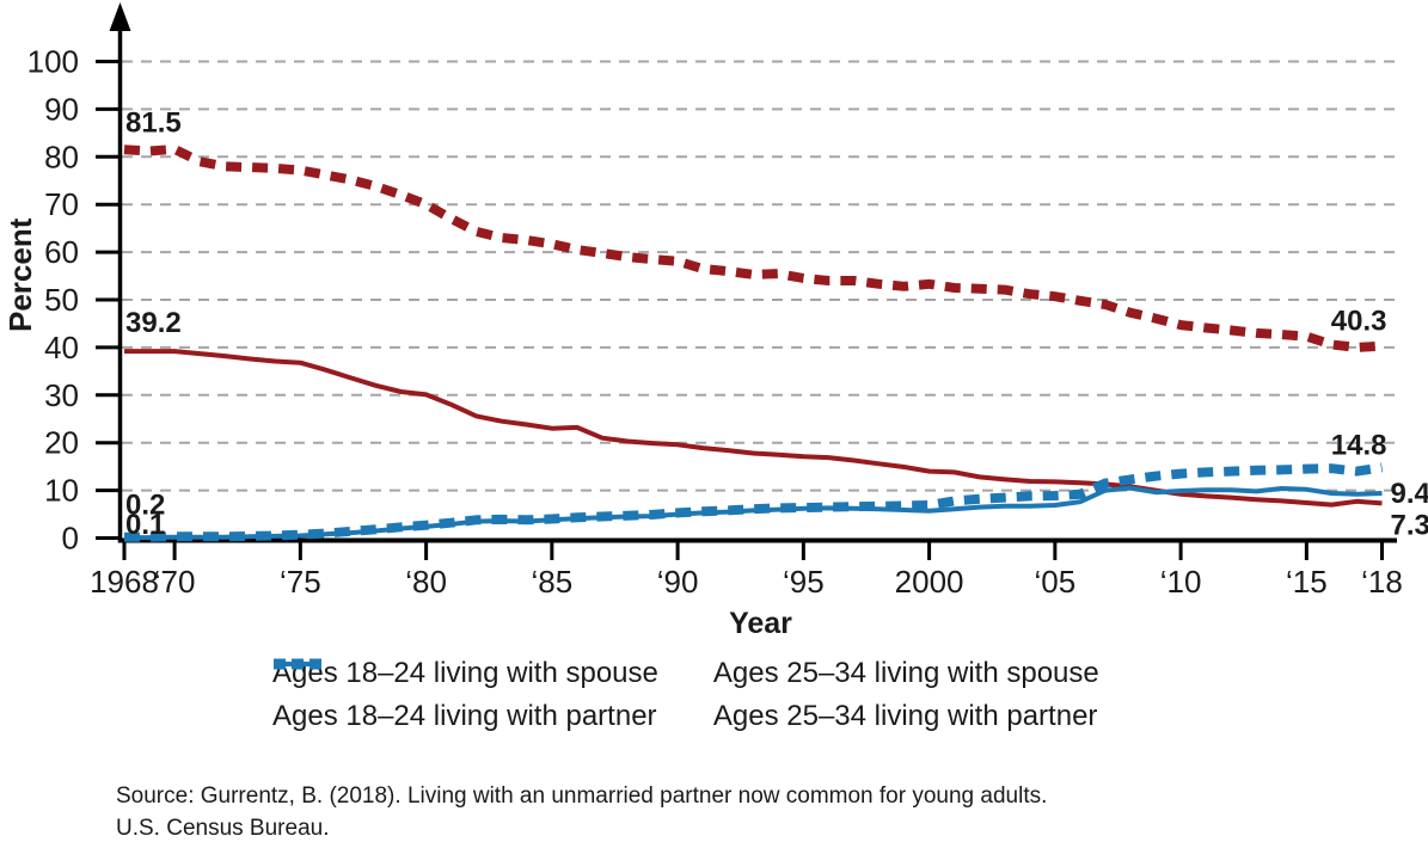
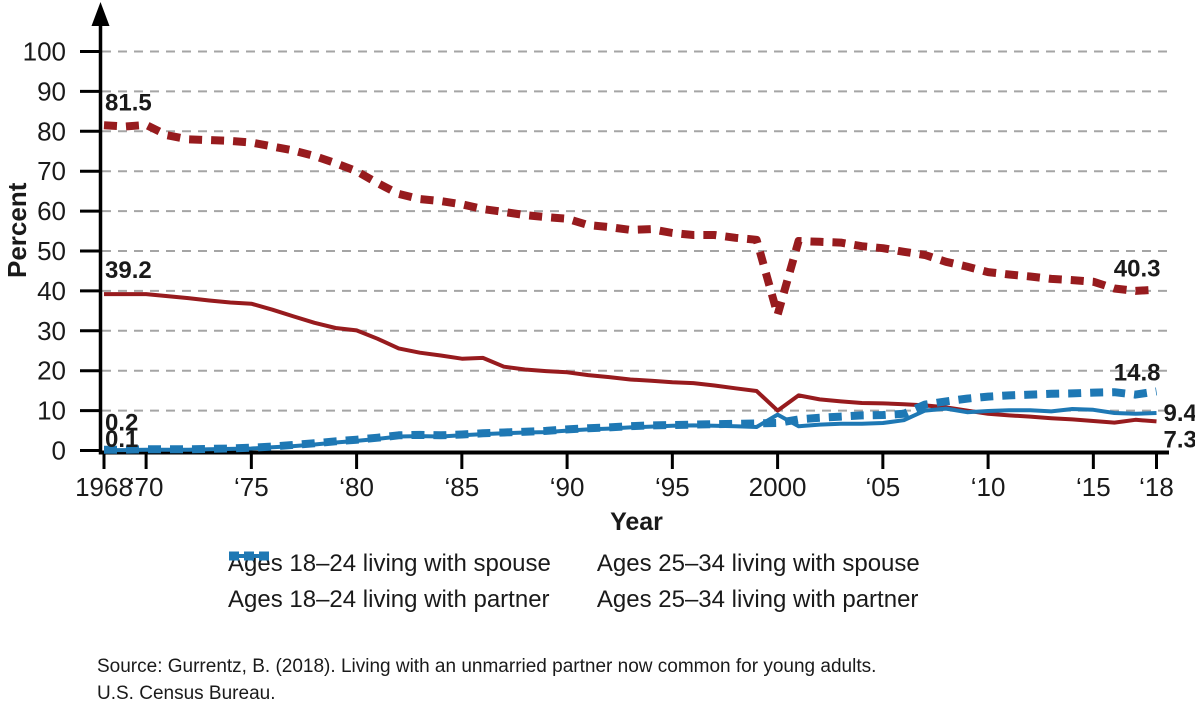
Ages 18–24 living with spouse/2000: 14 -> 10
Ages 25–34 living with spouse/2000: 53 -> 34
Ages 18–24 living with partner/2000: 6 -> 9
